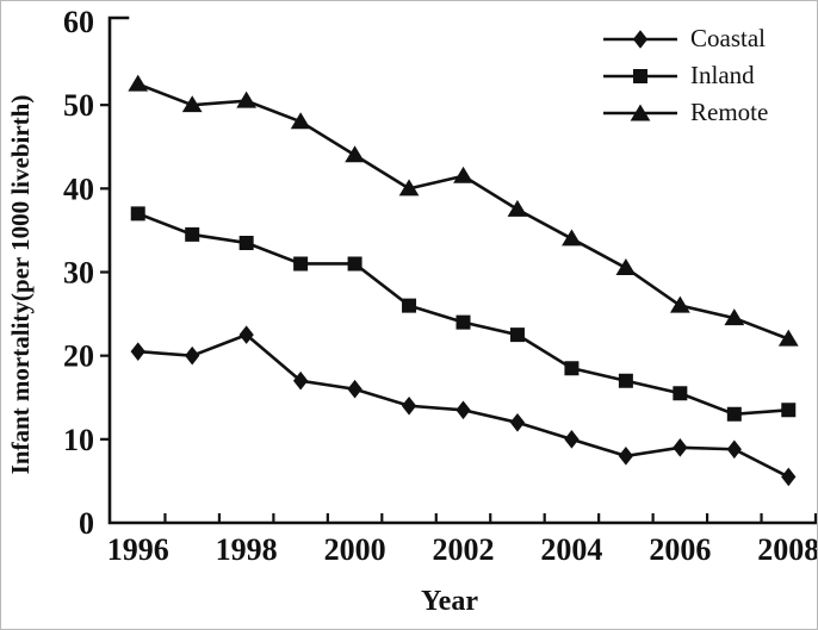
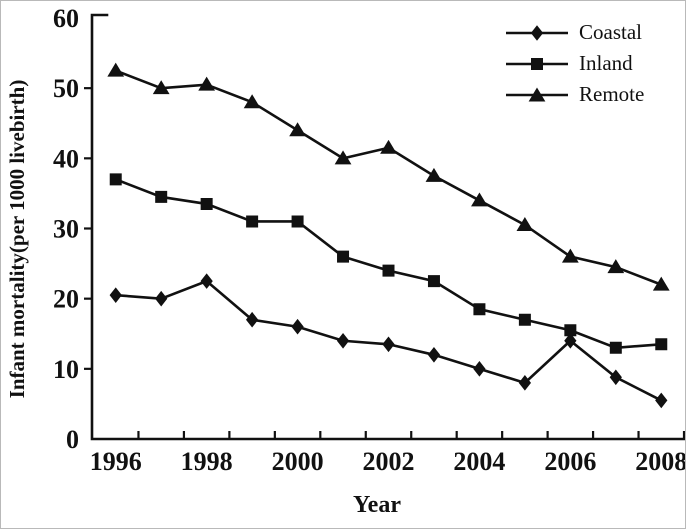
Coastal/2006: 9 -> 14
